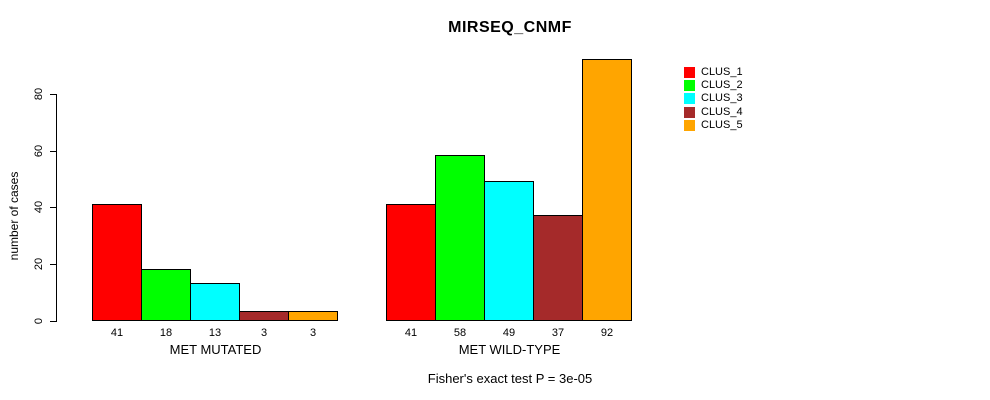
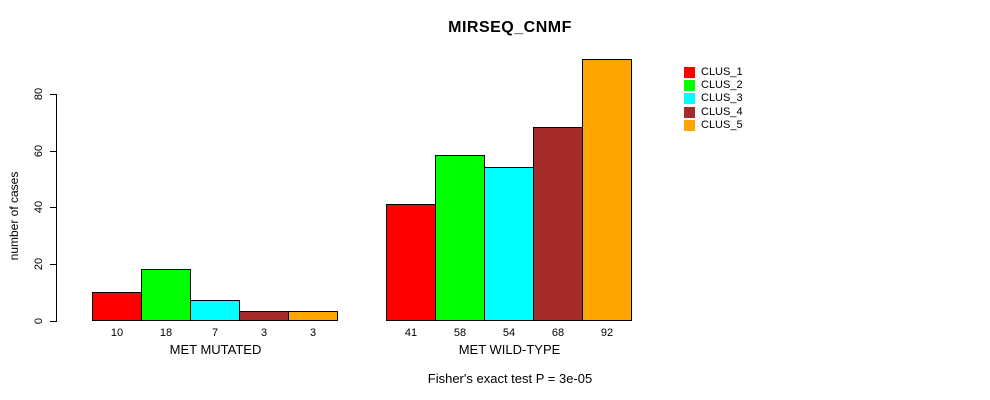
CLUS_1/MET MUTATED: 41 -> 10
CLUS_3/MET MUTATED: 13 -> 7
CLUS_3/MET WILD-TYPE: 49 -> 54
CLUS_4/MET WILD-TYPE: 37 -> 68
